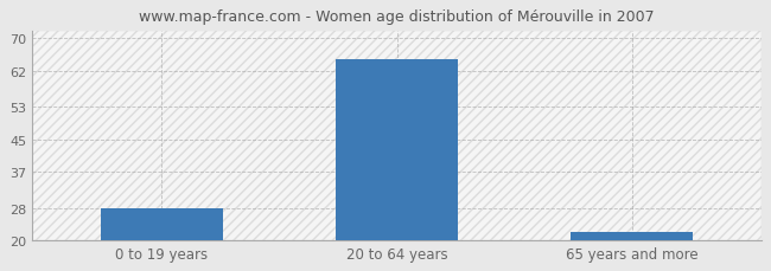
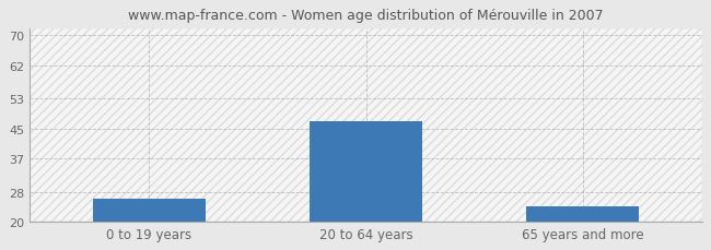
0 to 19 years: 28 -> 26
20 to 64 years: 65 -> 47
65 years and more: 22 -> 24
